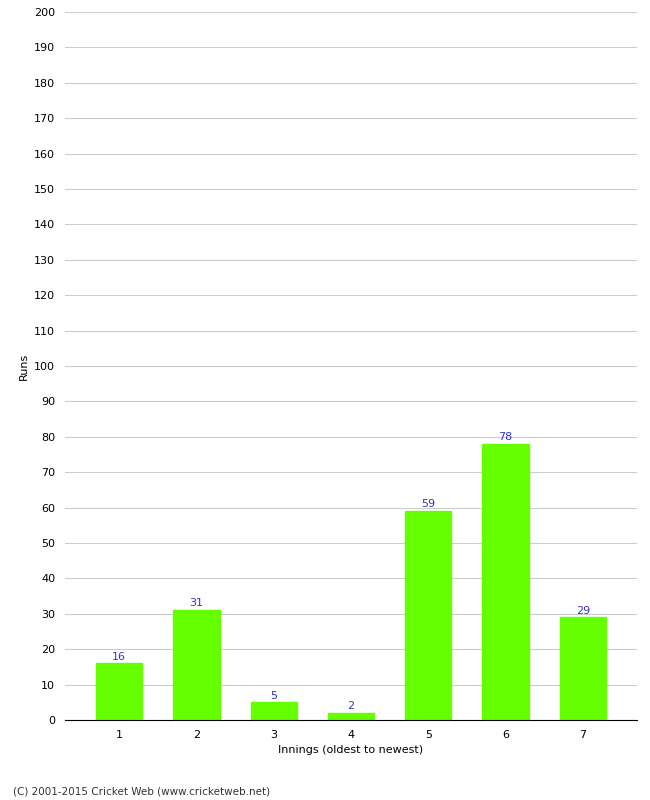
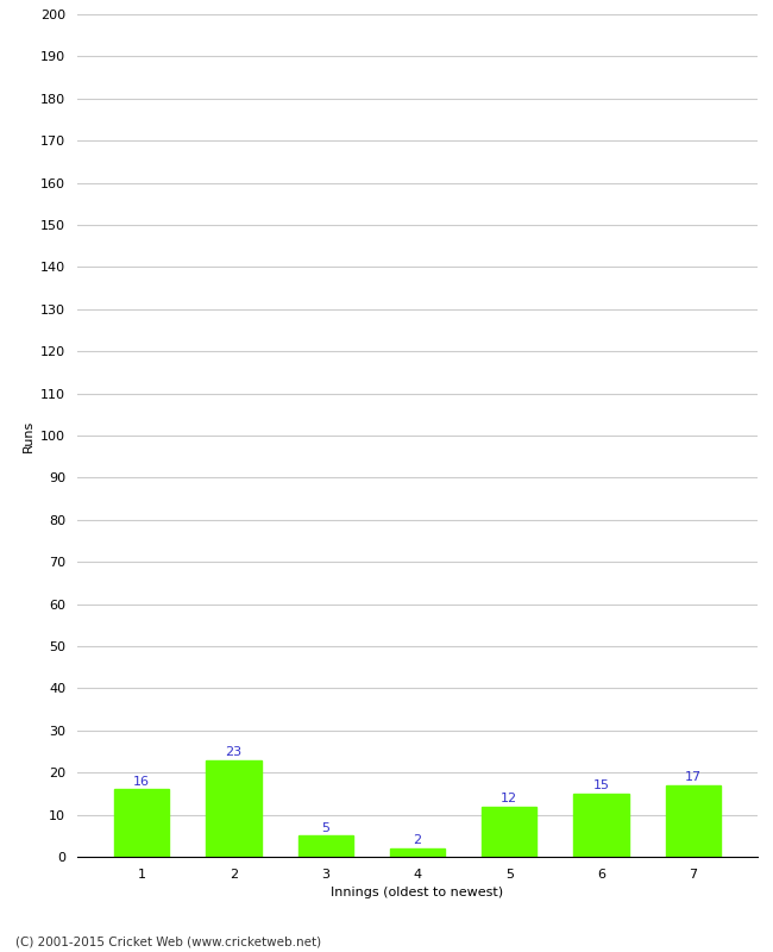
2: 31 -> 23
5: 59 -> 12
6: 78 -> 15
7: 29 -> 17
